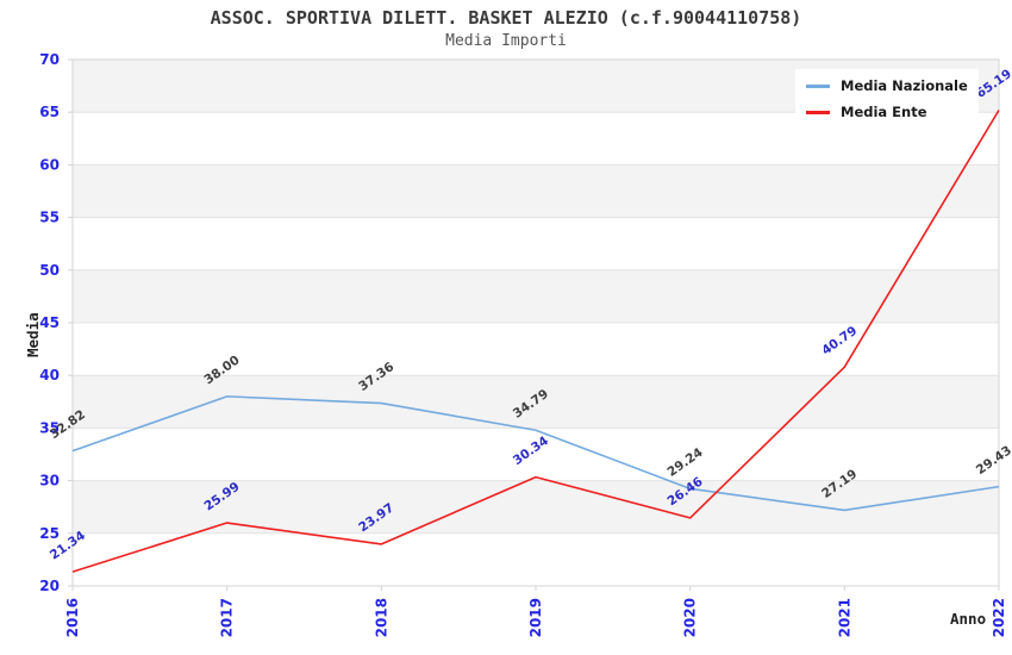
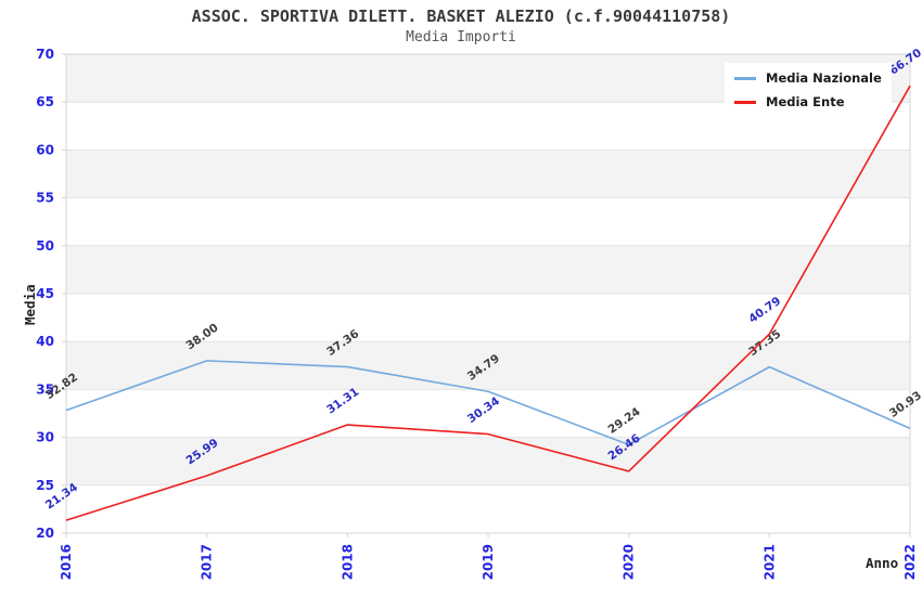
Media Ente/2018: 23.97 -> 31.31
Media Nazionale/2021: 27.19 -> 37.35
Media Nazionale/2022: 29.43 -> 30.93
Media Ente/2022: 65.19 -> 66.70
